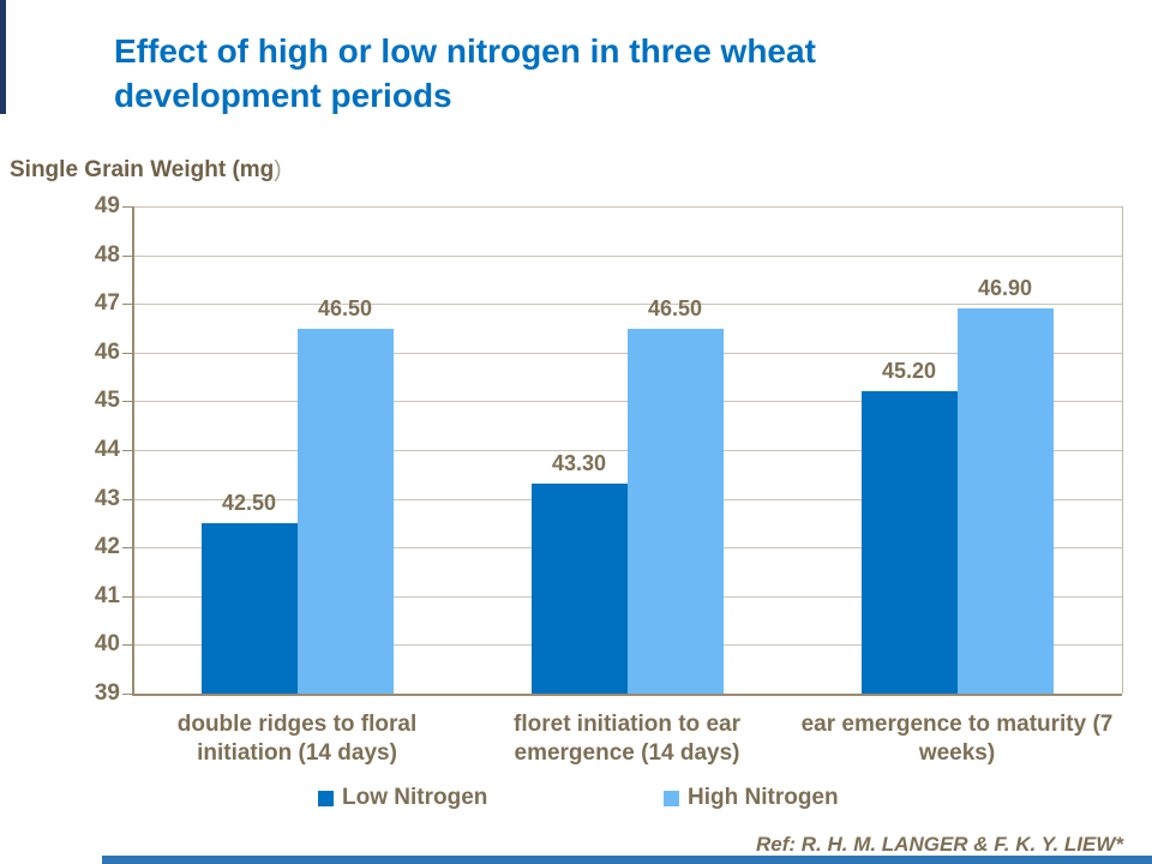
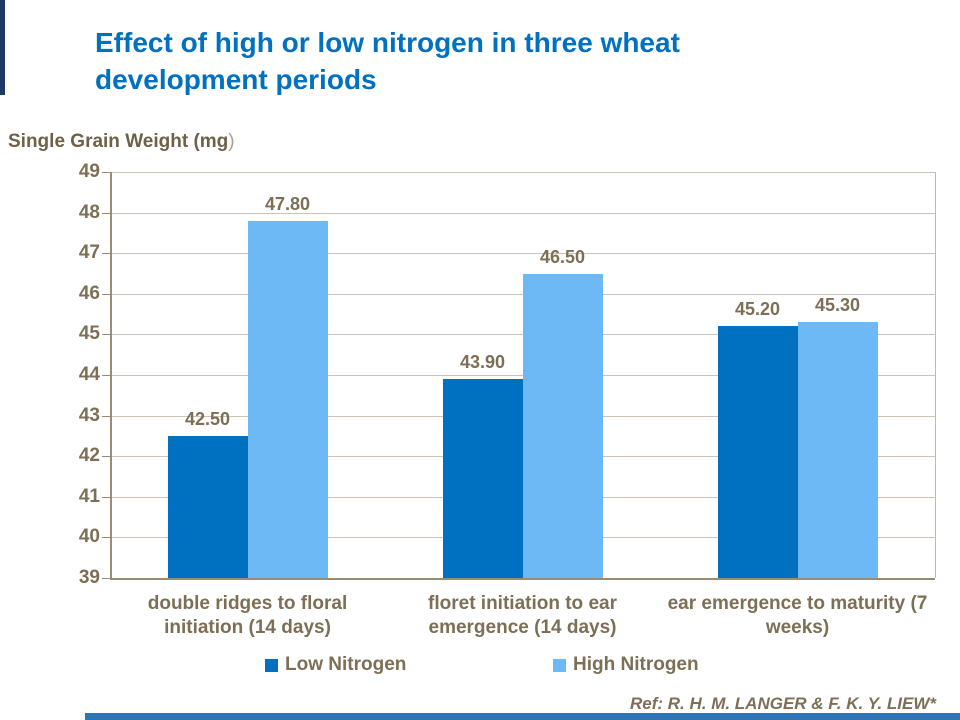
High Nitrogen/double ridges to floral initiation (14 days): 46.50 -> 47.80
Low Nitrogen/floret initiation to ear emergence (14 days): 43.30 -> 43.90
High Nitrogen/ear emergence to maturity (7 weeks): 46.90 -> 45.30
